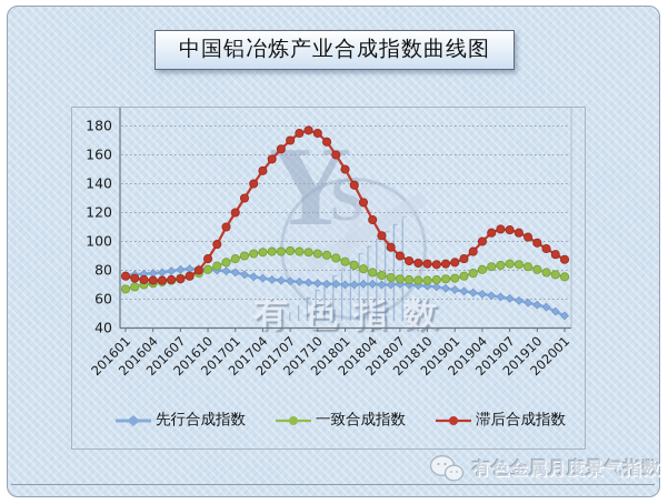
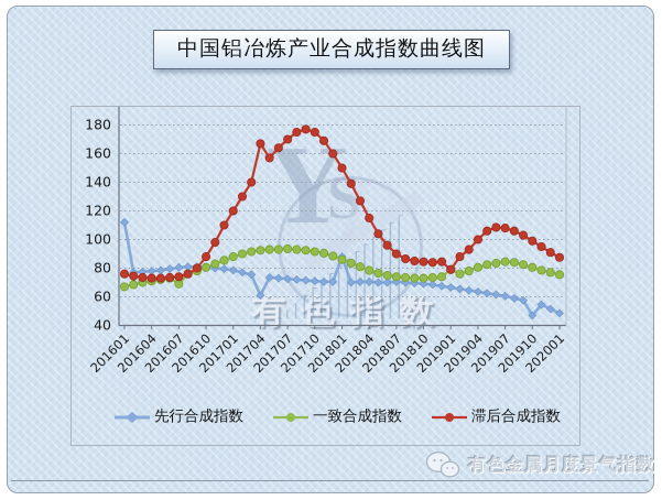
先行合成指数/201601: 76 -> 112
一致合成指数/201607: 74 -> 69
先行合成指数/201704: 74 -> 61
滞后合成指数/201704: 149 -> 167
先行合成指数/201801: 70 -> 88
一致合成指数/201901: 74 -> 79
滞后合成指数/201901: 86 -> 79
先行合成指数/201910: 56 -> 47
